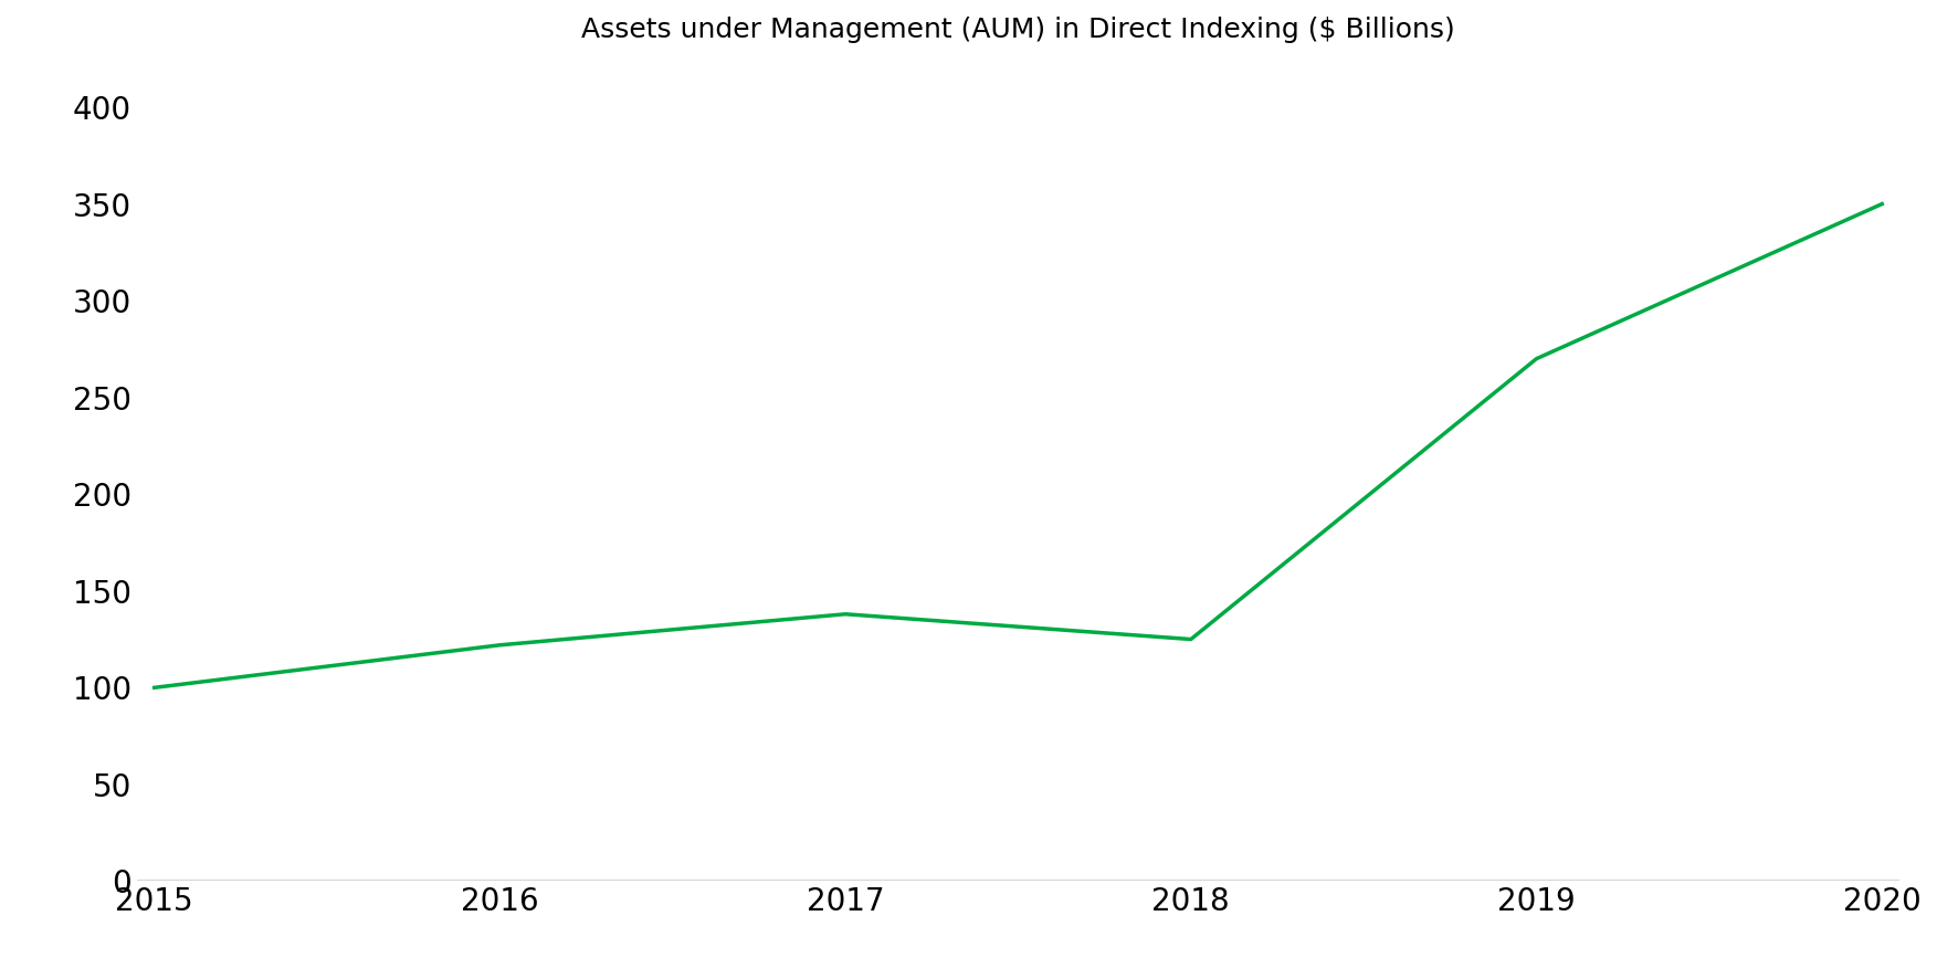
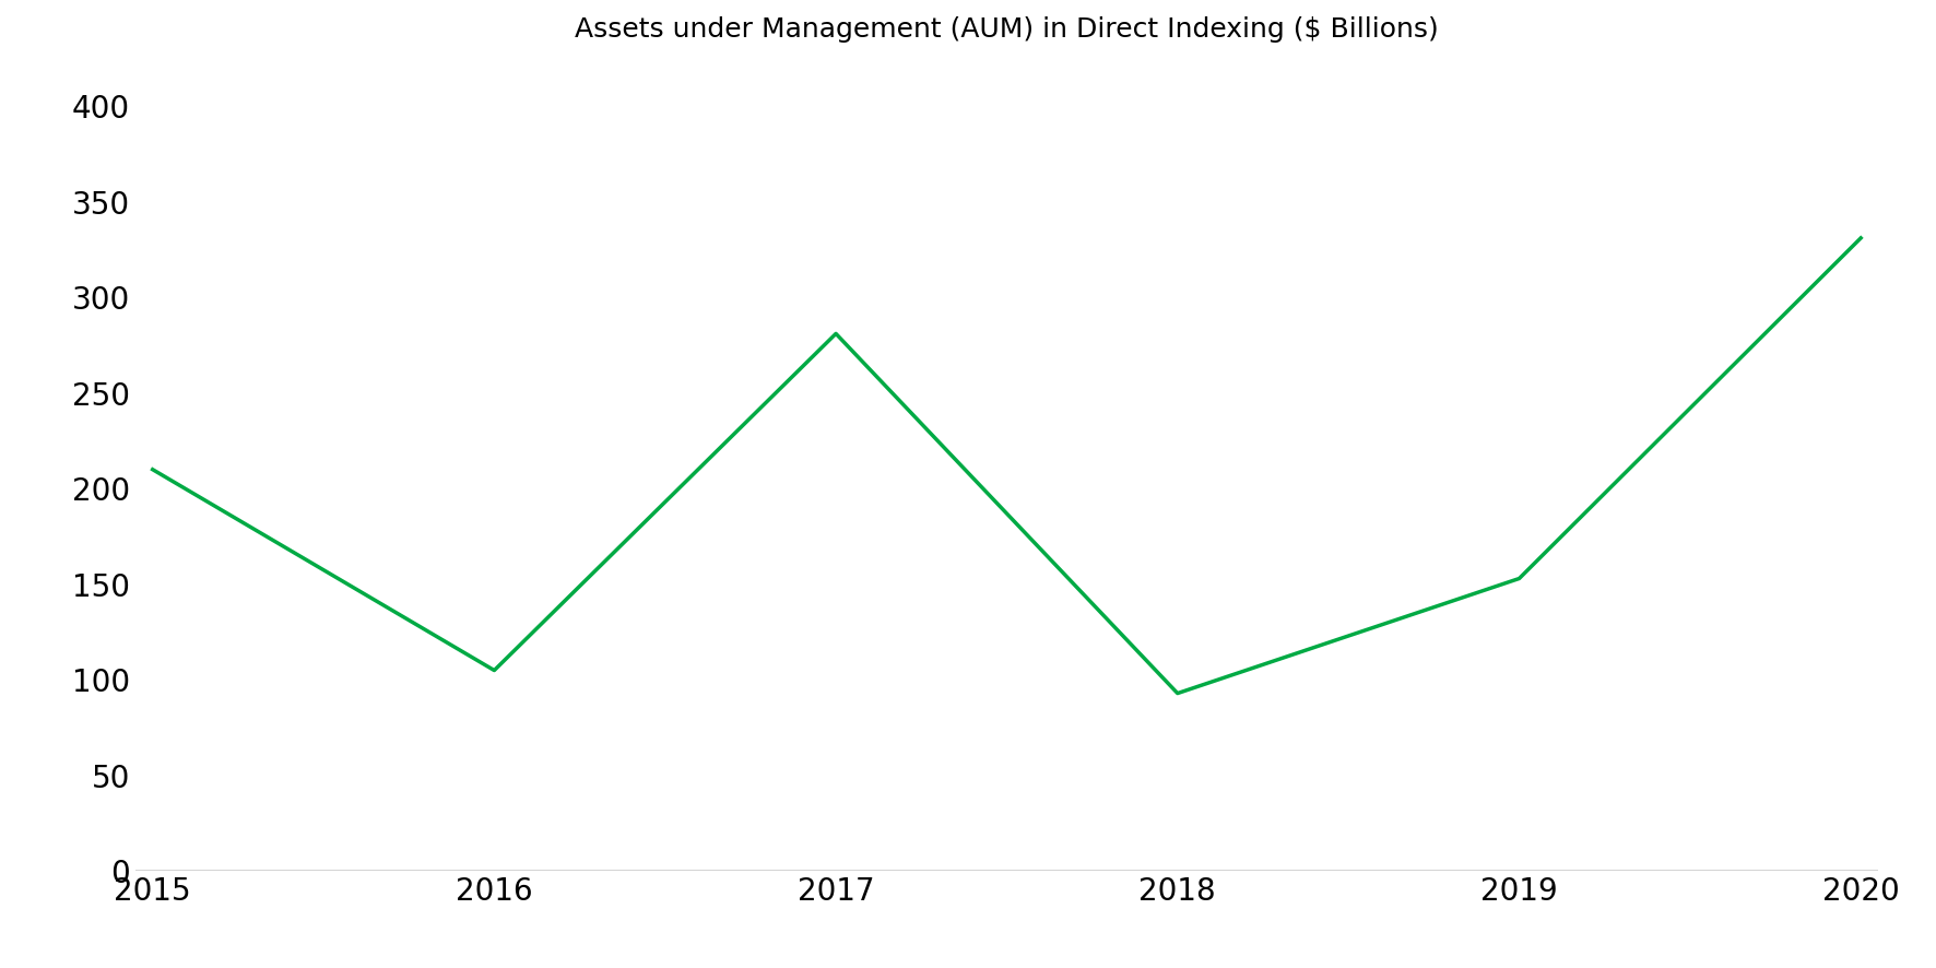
2015: 100 -> 210
2016: 122 -> 105
2017: 138 -> 281
2018: 125 -> 93
2019: 270 -> 153
2020: 350 -> 331
